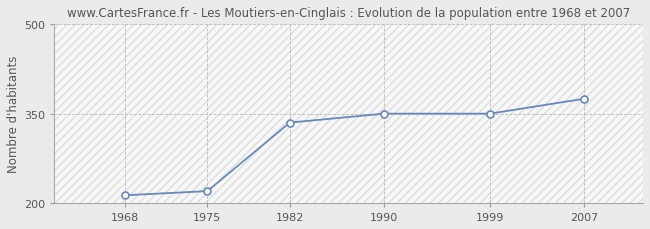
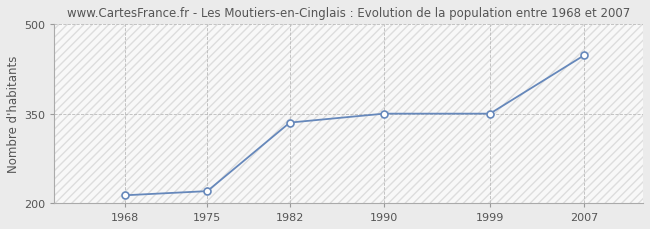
2007: 375 -> 448
